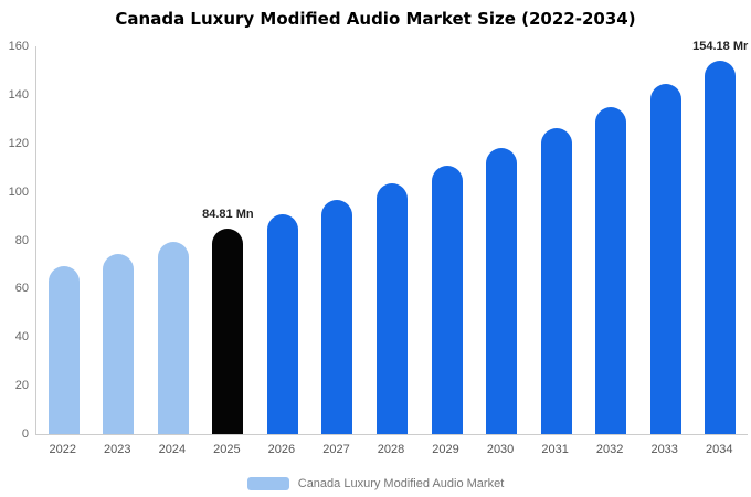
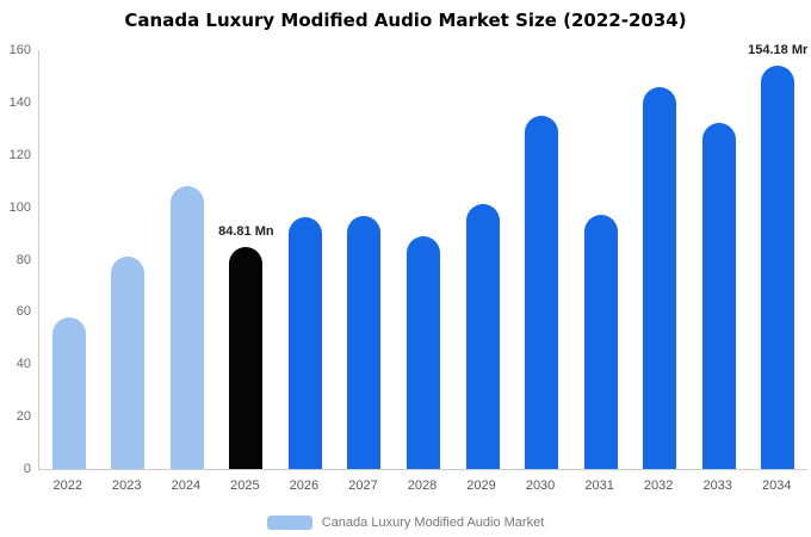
2022: 70 -> 58
2023: 74 -> 81
2024: 79 -> 108
2026: 91 -> 96
2028: 104 -> 89
2029: 111 -> 101
2030: 118 -> 135
2031: 126 -> 97
2032: 135 -> 146
2033: 144 -> 132
